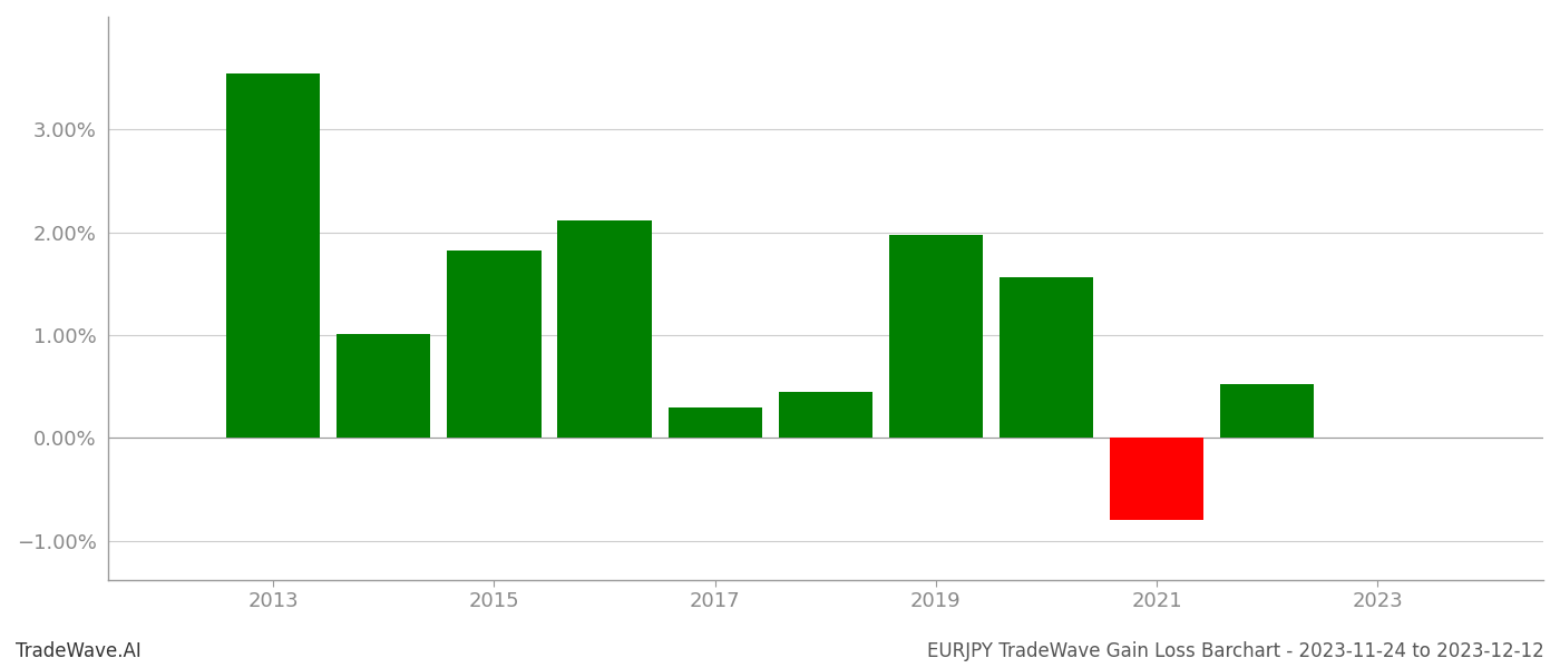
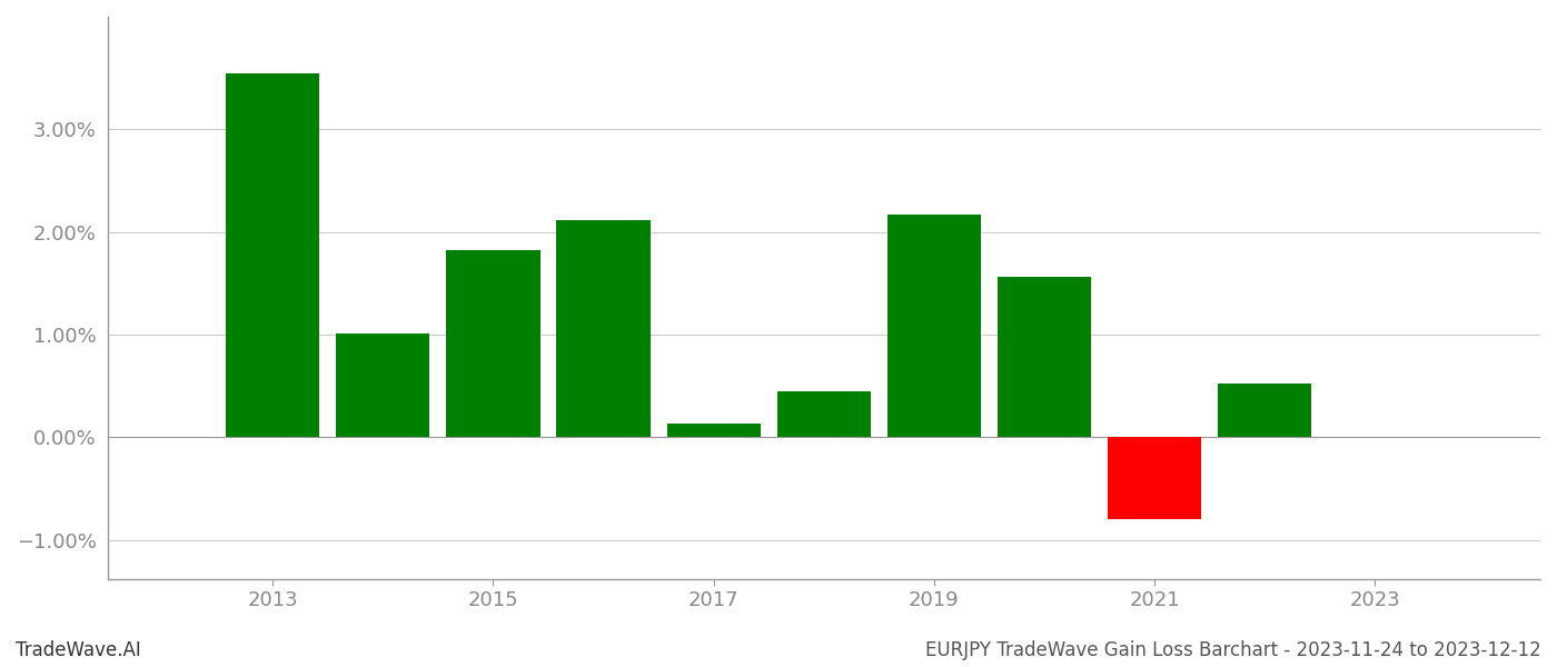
2017: 0.30% -> 0.13%
2019: 1.98% -> 2.17%
